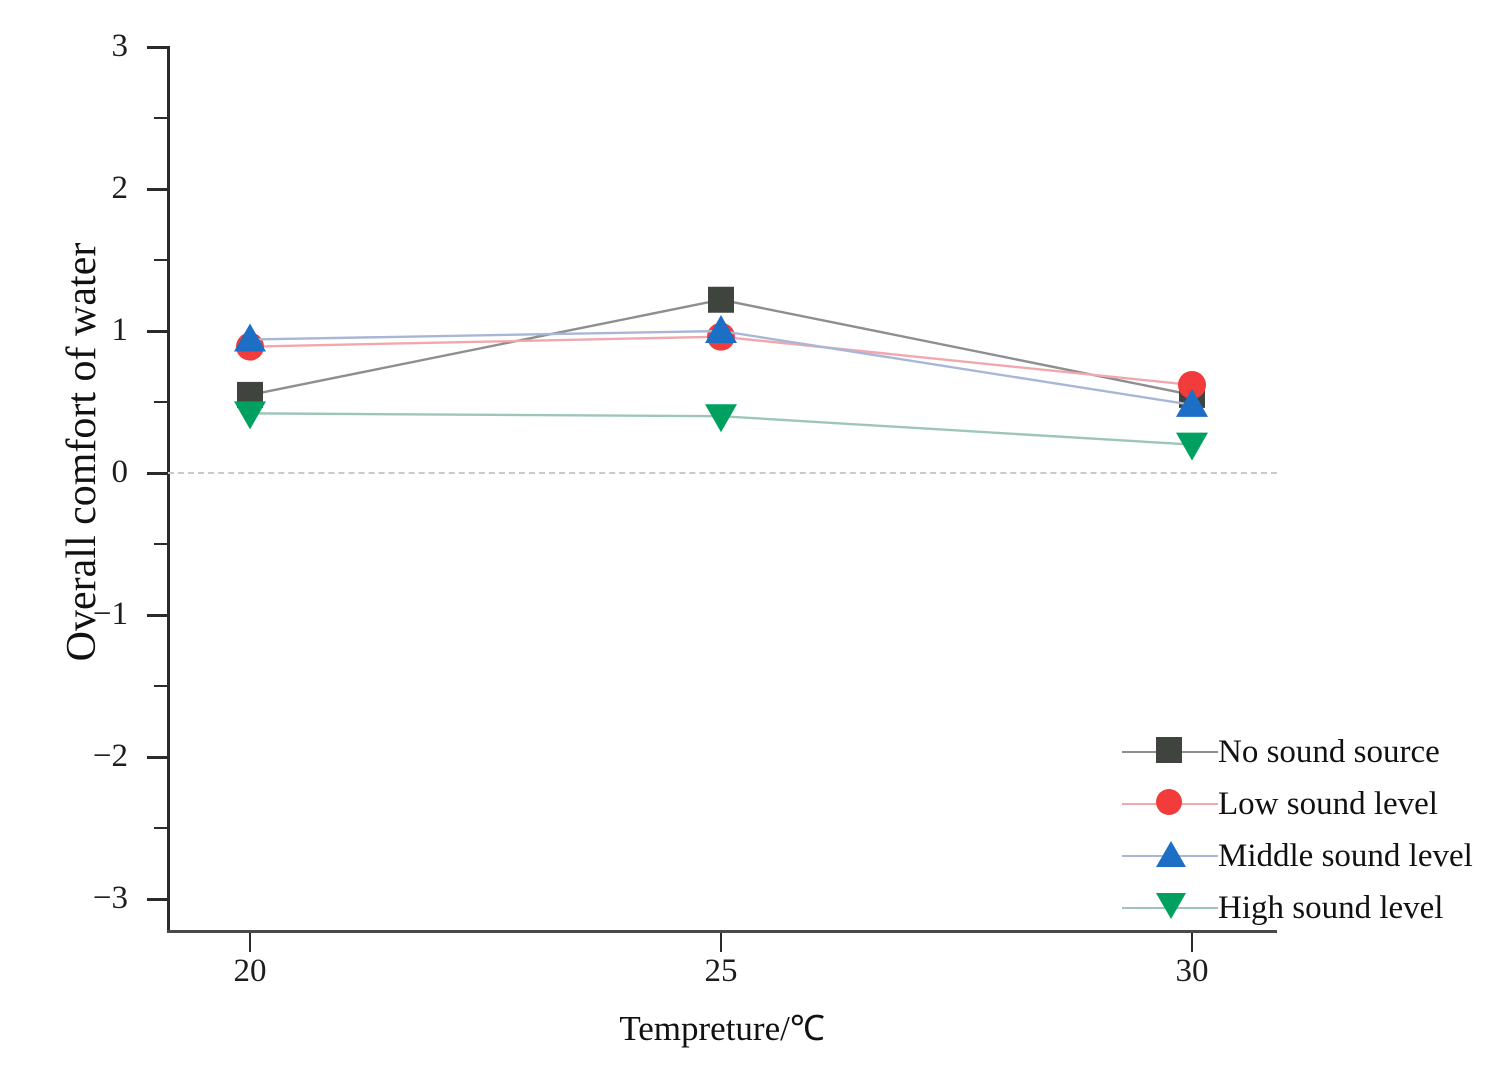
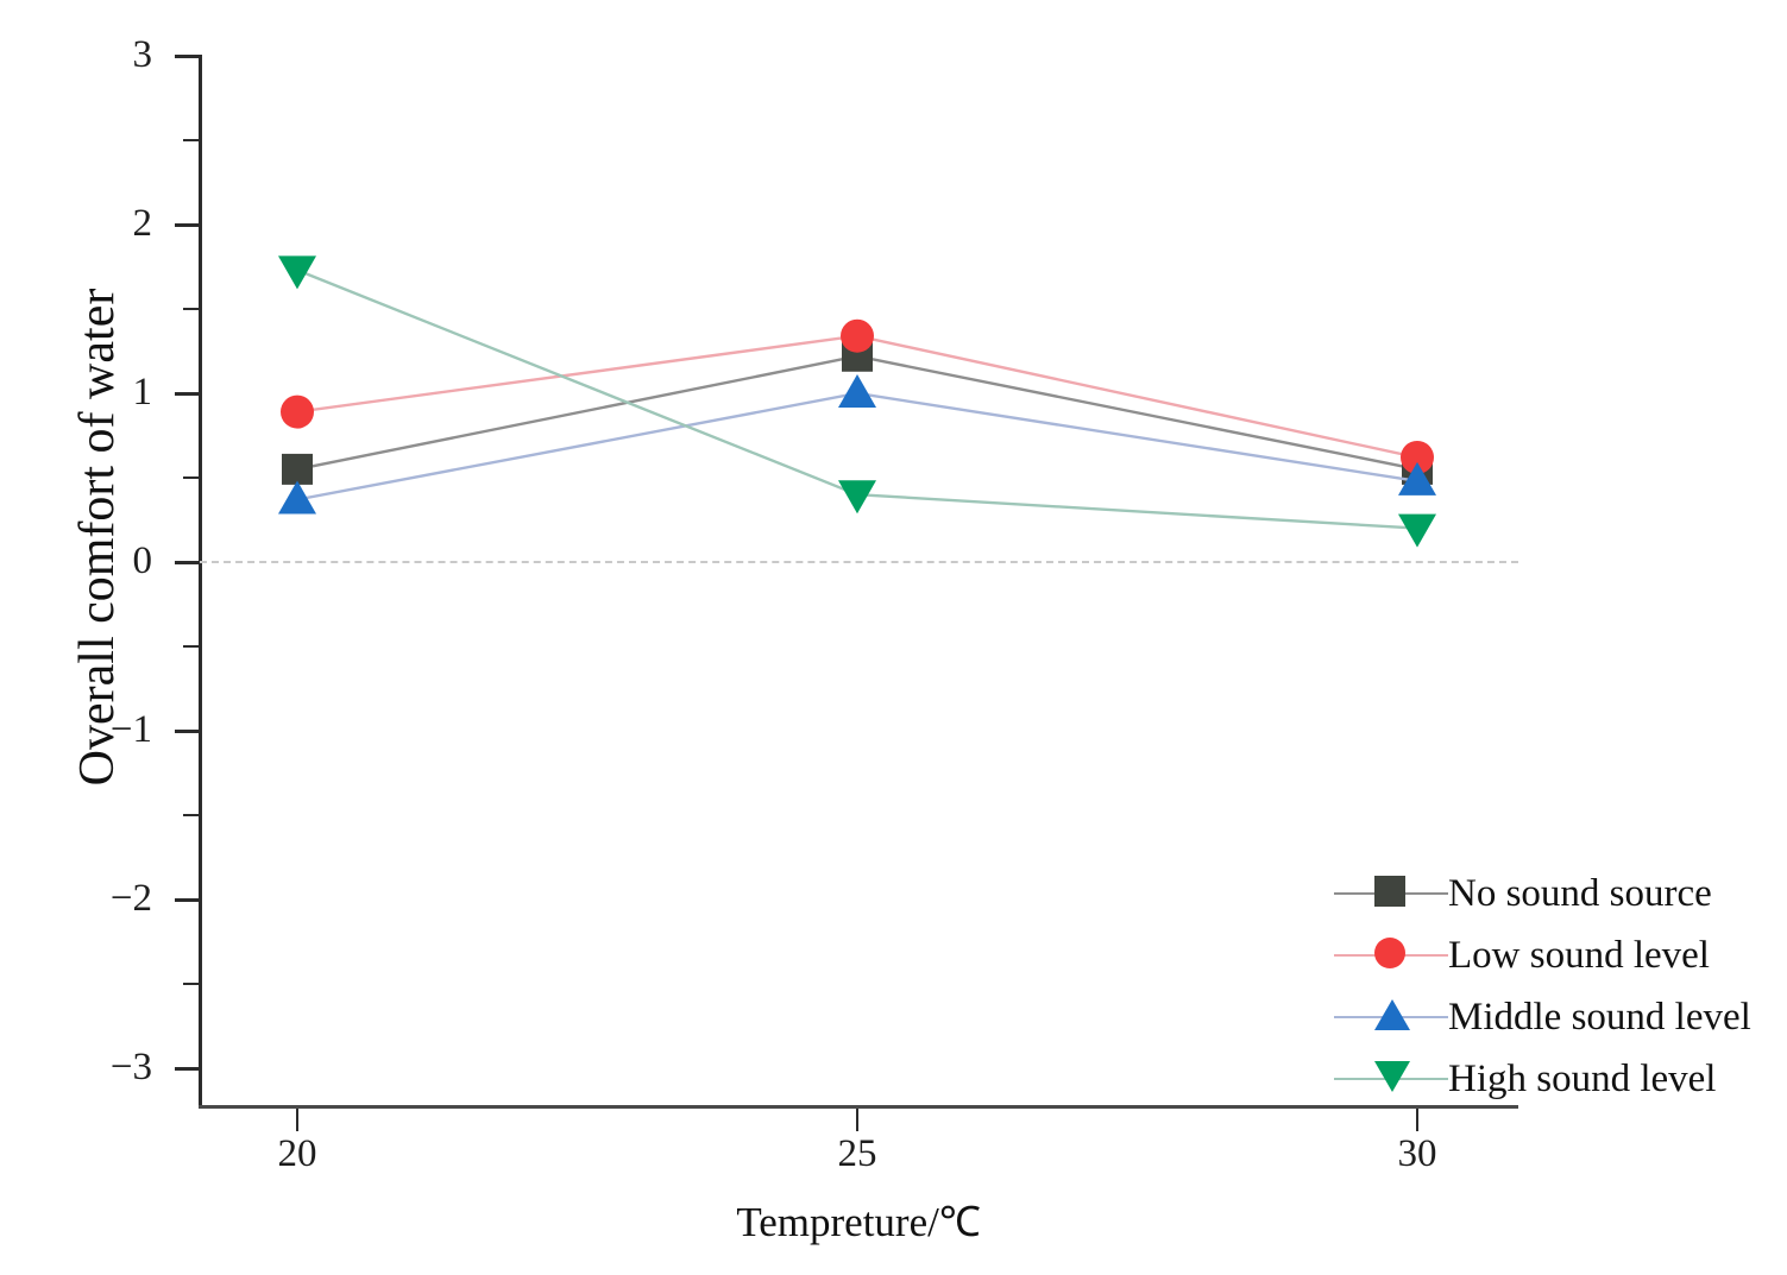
Middle sound level/20: 0.94 -> 0.37
High sound level/20: 0.42 -> 1.73
Low sound level/25: 0.96 -> 1.34
